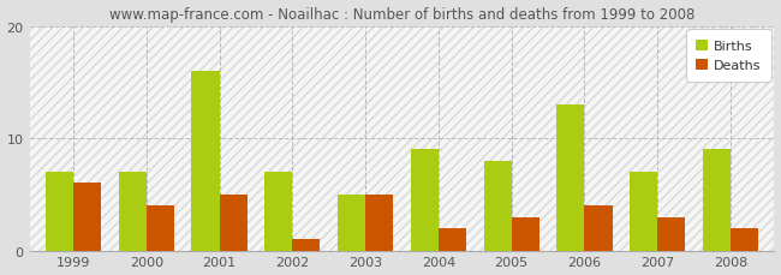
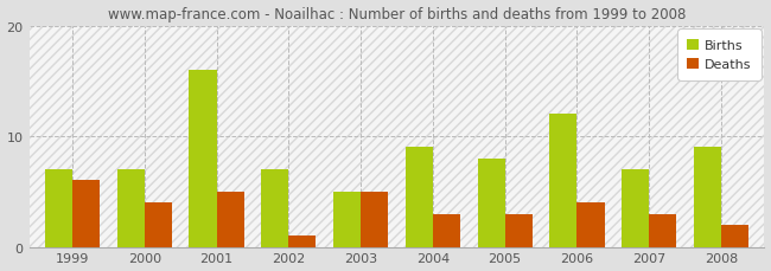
Deaths/2004: 2 -> 3
Births/2006: 13 -> 12
